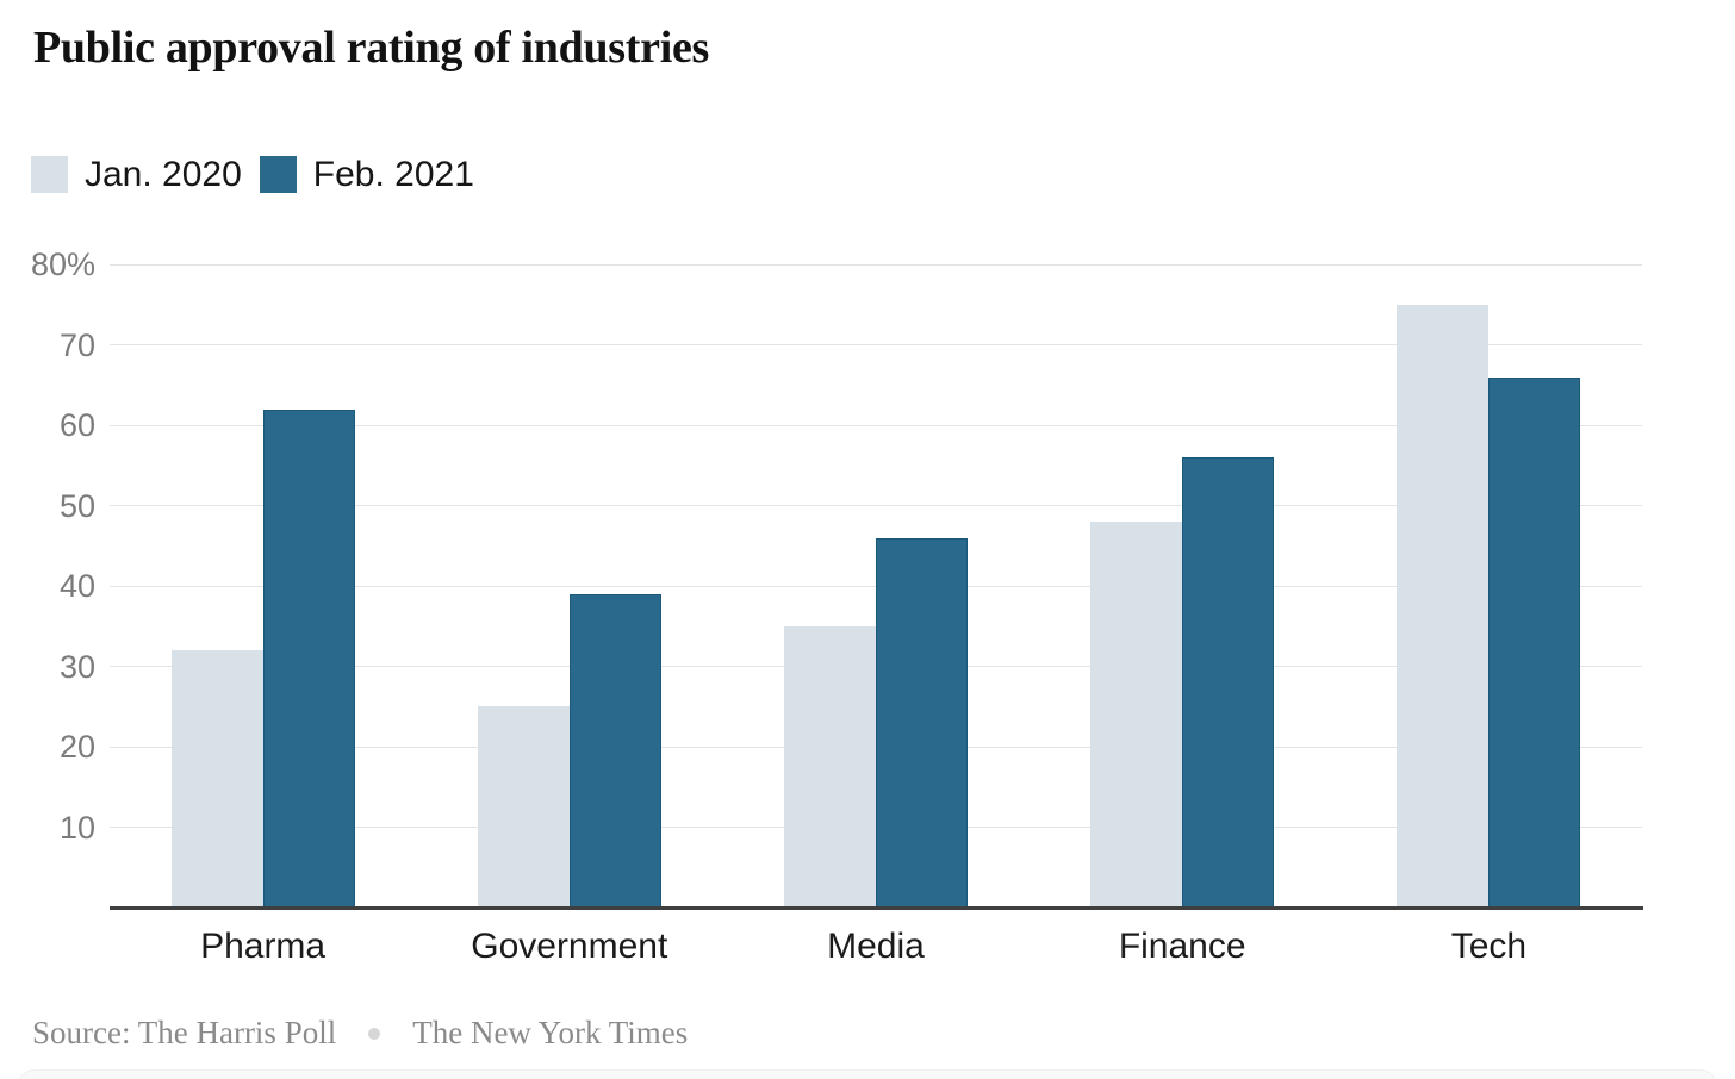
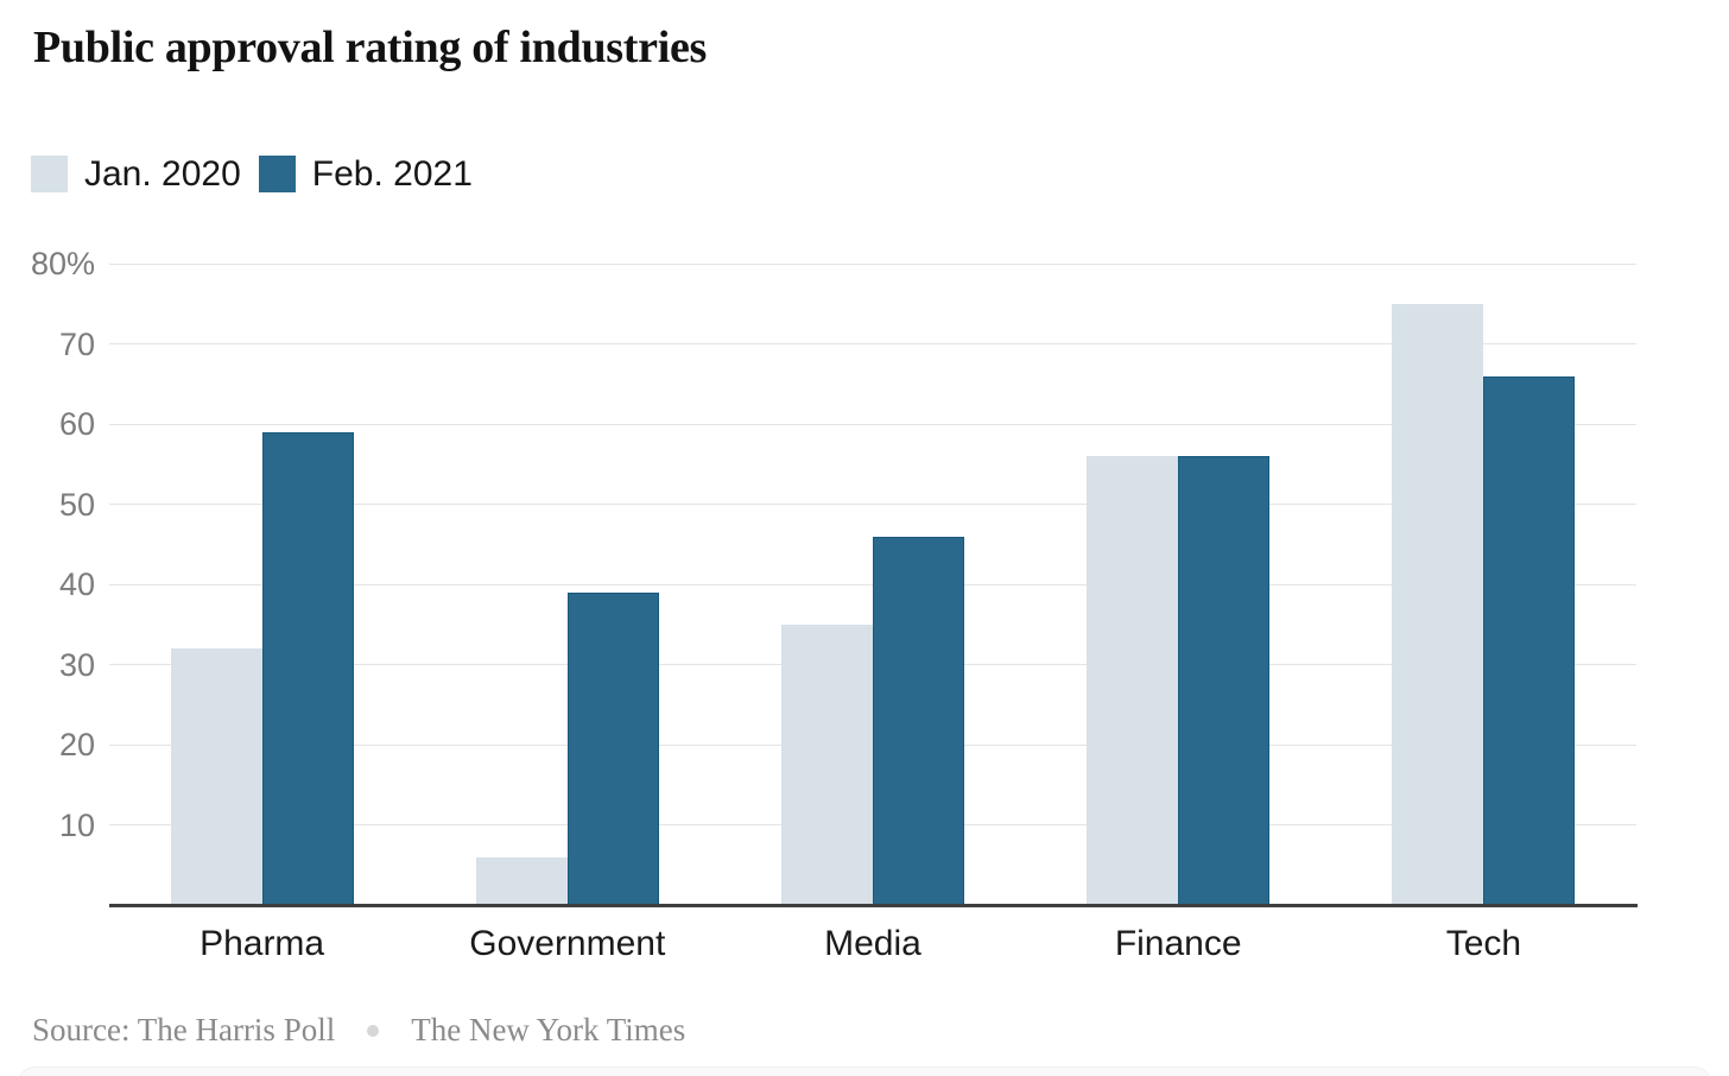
Feb. 2021/Pharma: 62% -> 59%
Jan. 2020/Government: 25% -> 6%
Jan. 2020/Finance: 48% -> 56%
